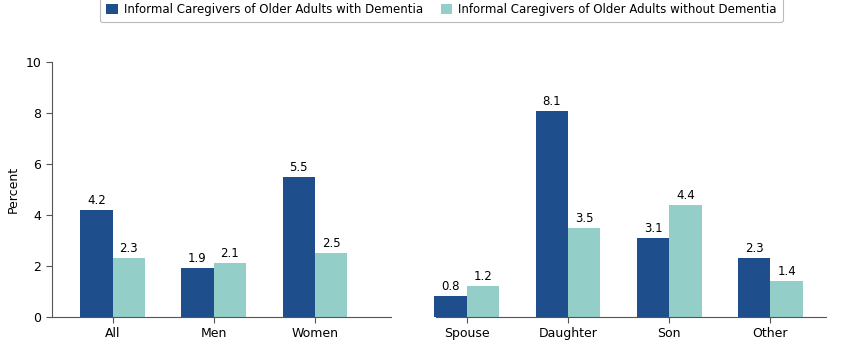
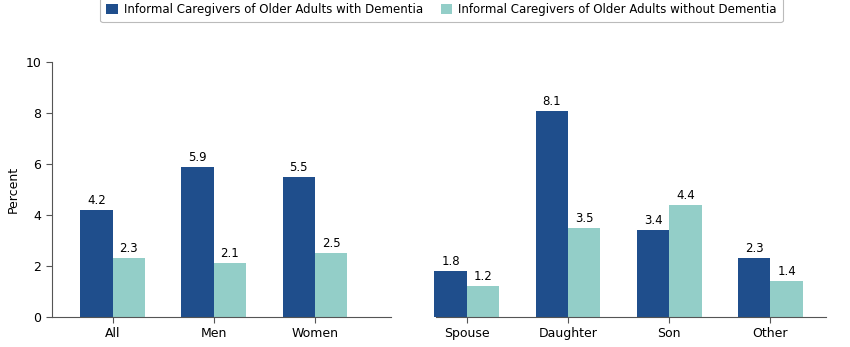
Informal Caregivers of Older Adults with Dementia/Men: 1.9 -> 5.9
Informal Caregivers of Older Adults with Dementia/Spouse: 0.8 -> 1.8
Informal Caregivers of Older Adults with Dementia/Son: 3.1 -> 3.4
